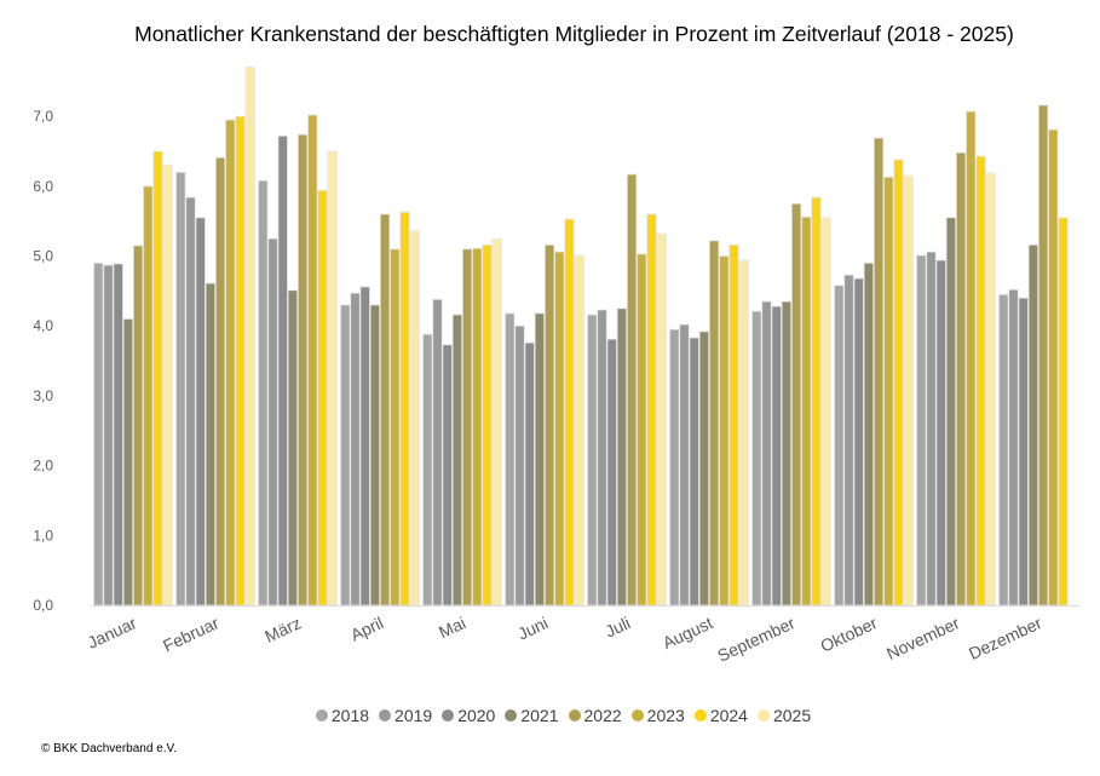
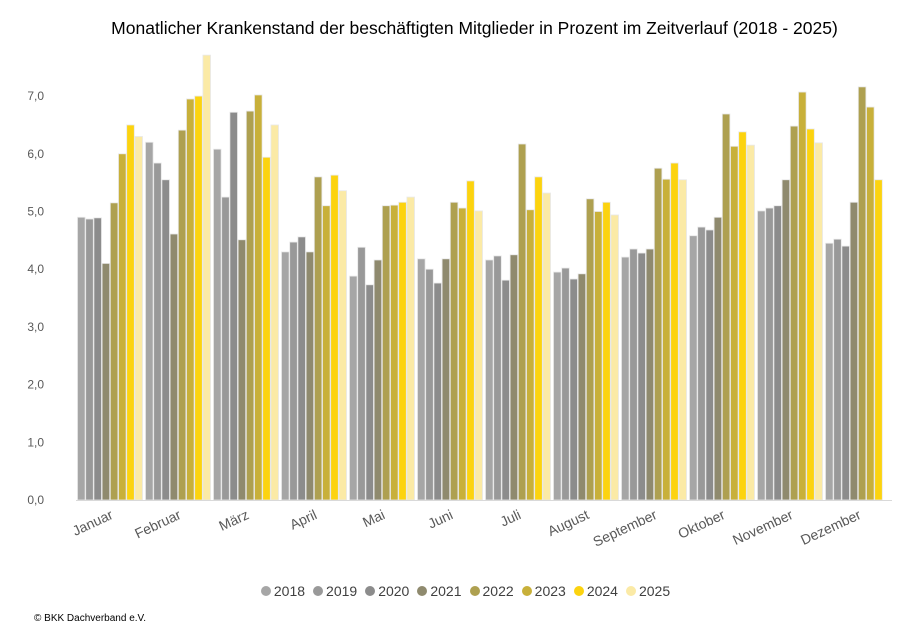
2020/November: 4,9 -> 5,1
